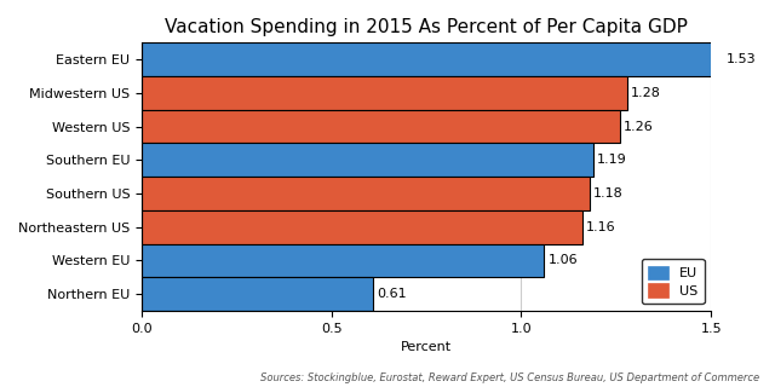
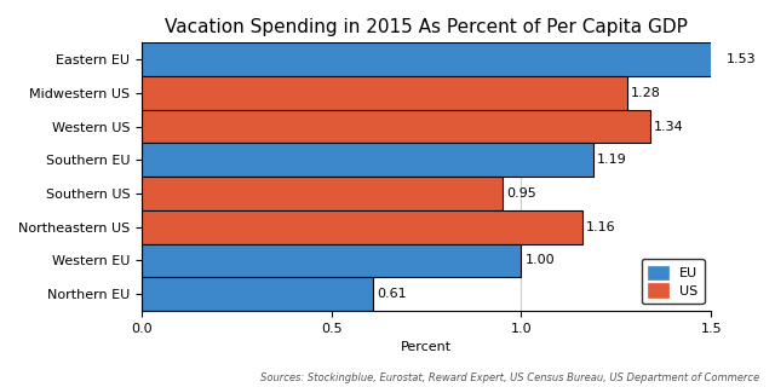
Western US: 1.26 -> 1.34
Southern US: 1.18 -> 0.95
Western EU: 1.06 -> 1.00
